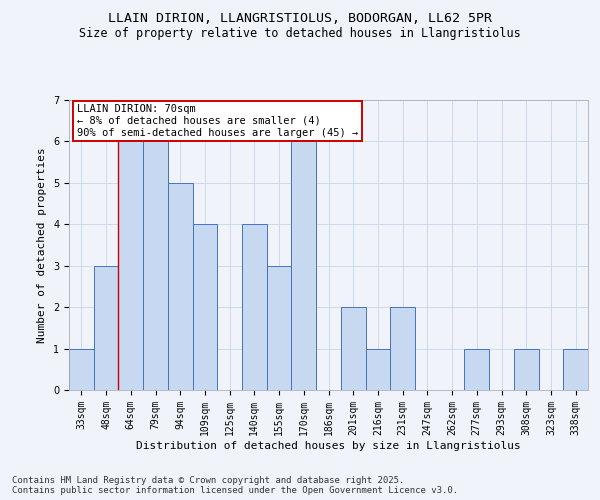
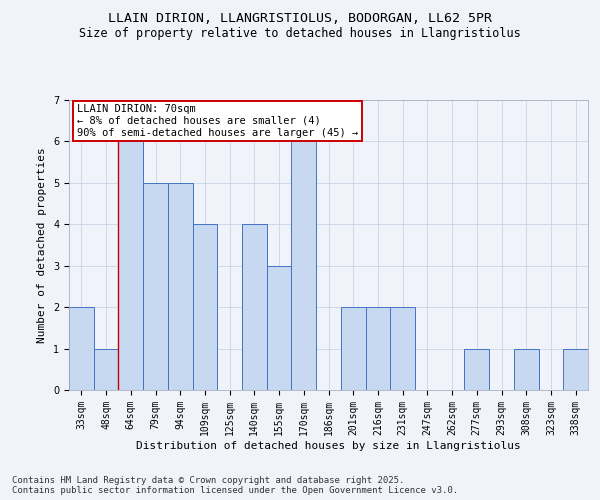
33sqm: 1 -> 2
48sqm: 3 -> 1
79sqm: 6 -> 5
216sqm: 1 -> 2
